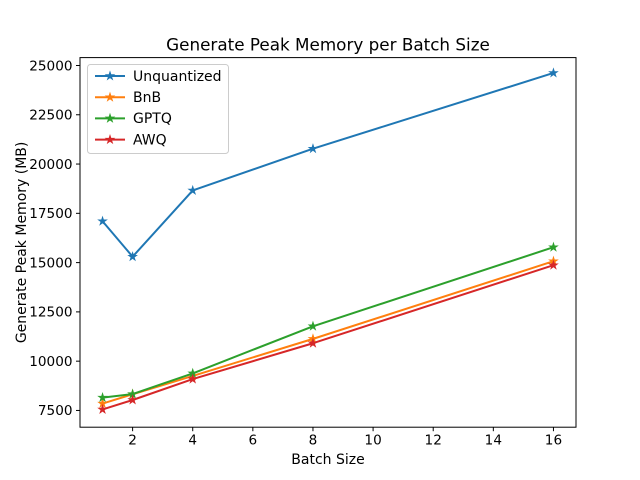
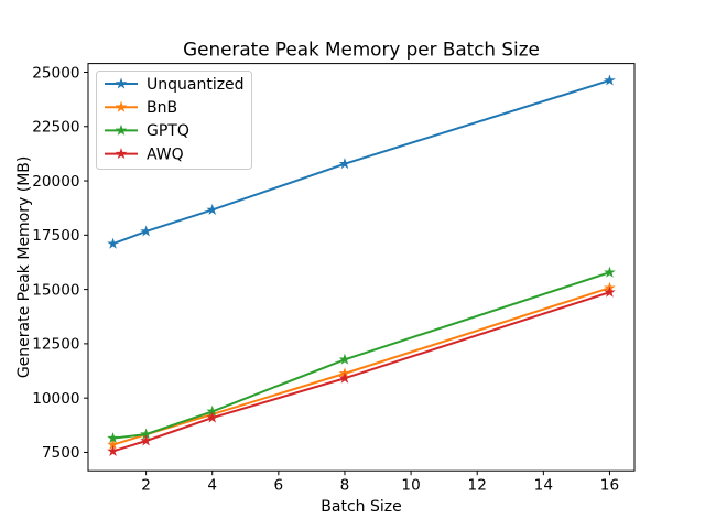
Unquantized/2: 15300 -> 17700
